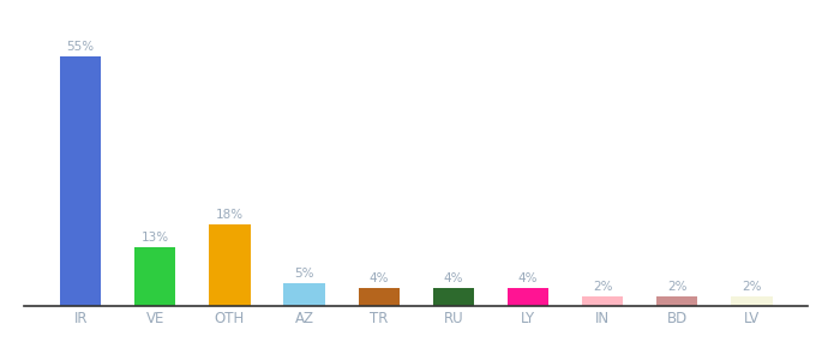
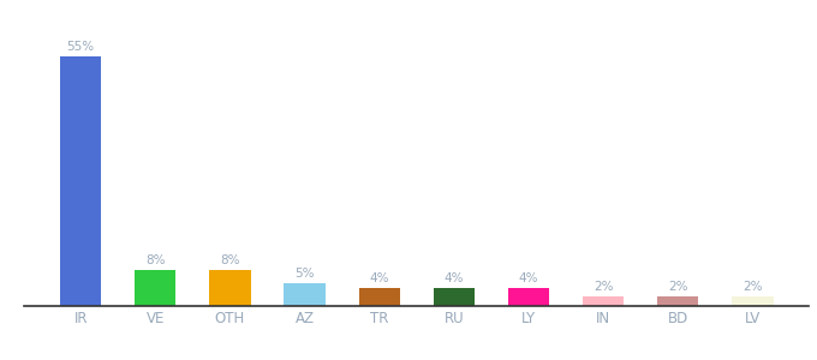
VE: 13% -> 8%
OTH: 18% -> 8%
